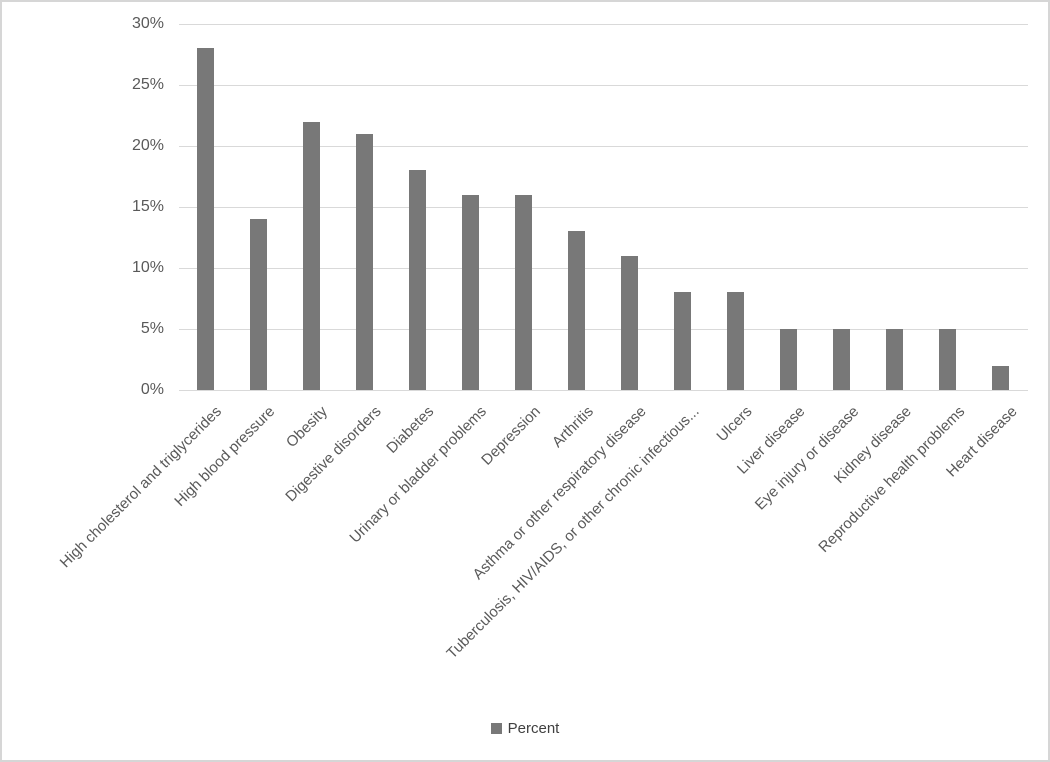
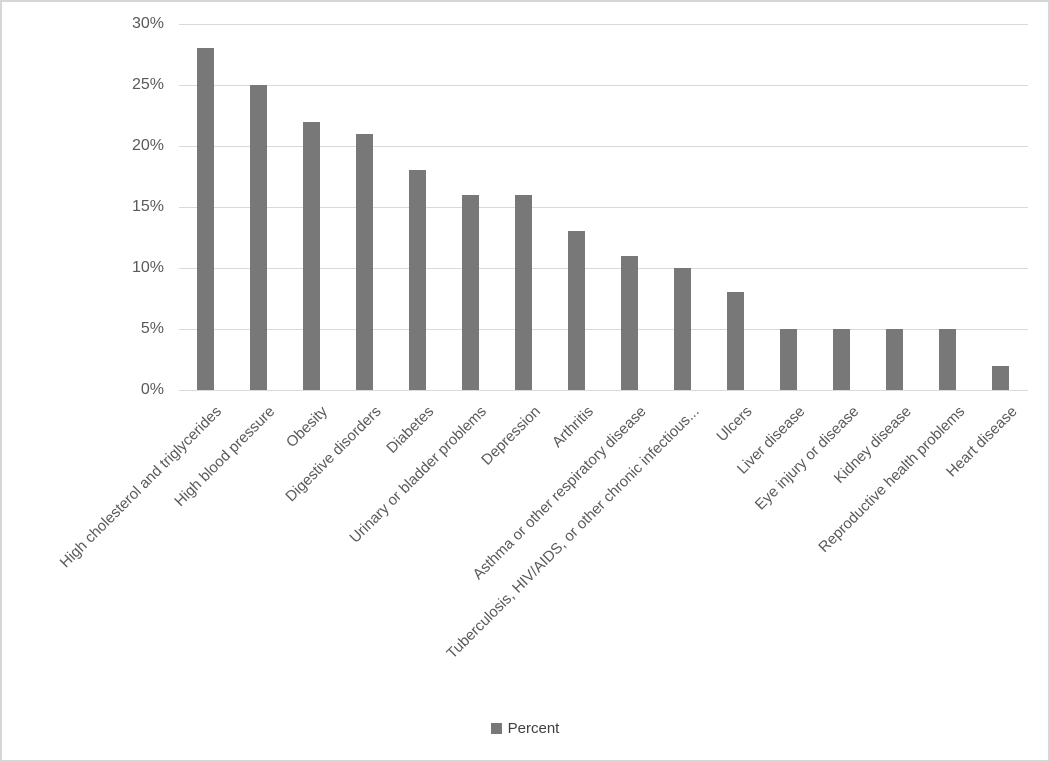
High blood pressure: 14% -> 25%
Tuberculosis, HIV/AIDS, or other chronic infectious...: 8% -> 10%
